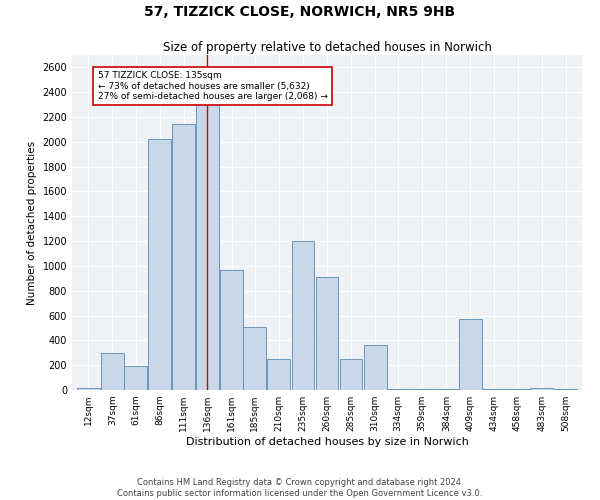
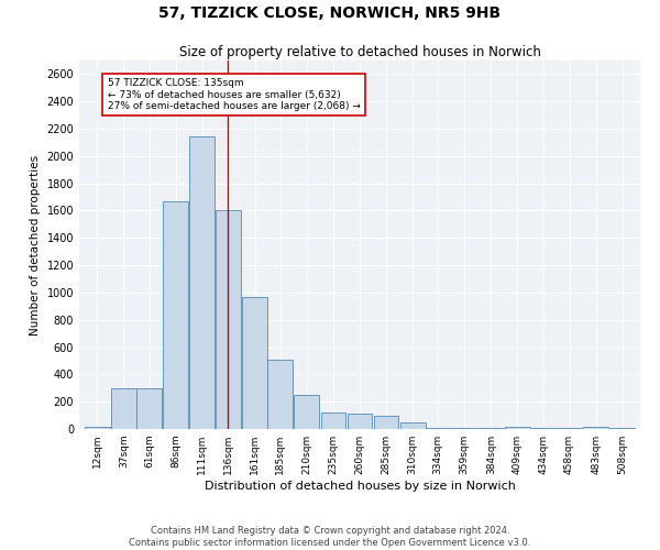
61sqm: 190 -> 300
86sqm: 2020 -> 1670
136sqm: 2320 -> 1600
235sqm: 1200 -> 120
260sqm: 910 -> 120
285sqm: 250 -> 100
310sqm: 360 -> 40
409sqm: 570 -> 20
